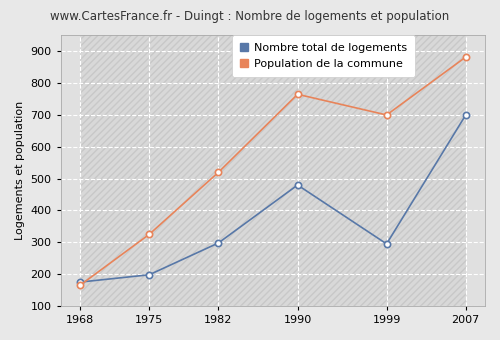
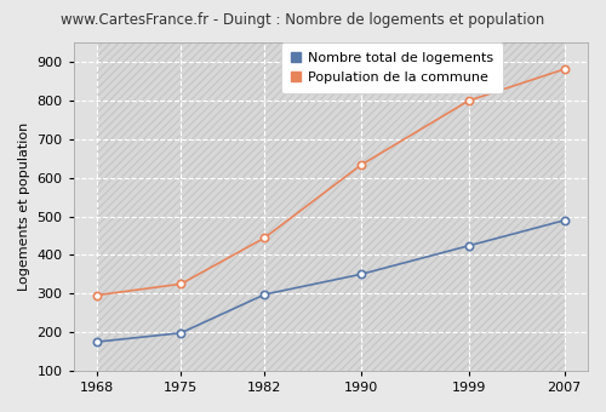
Population de la commune/1968: 165 -> 296
Population de la commune/1982: 520 -> 445
Nombre total de logements/1990: 480 -> 350
Population de la commune/1990: 765 -> 633
Nombre total de logements/1999: 295 -> 424
Population de la commune/1999: 700 -> 800
Nombre total de logements/2007: 700 -> 490
